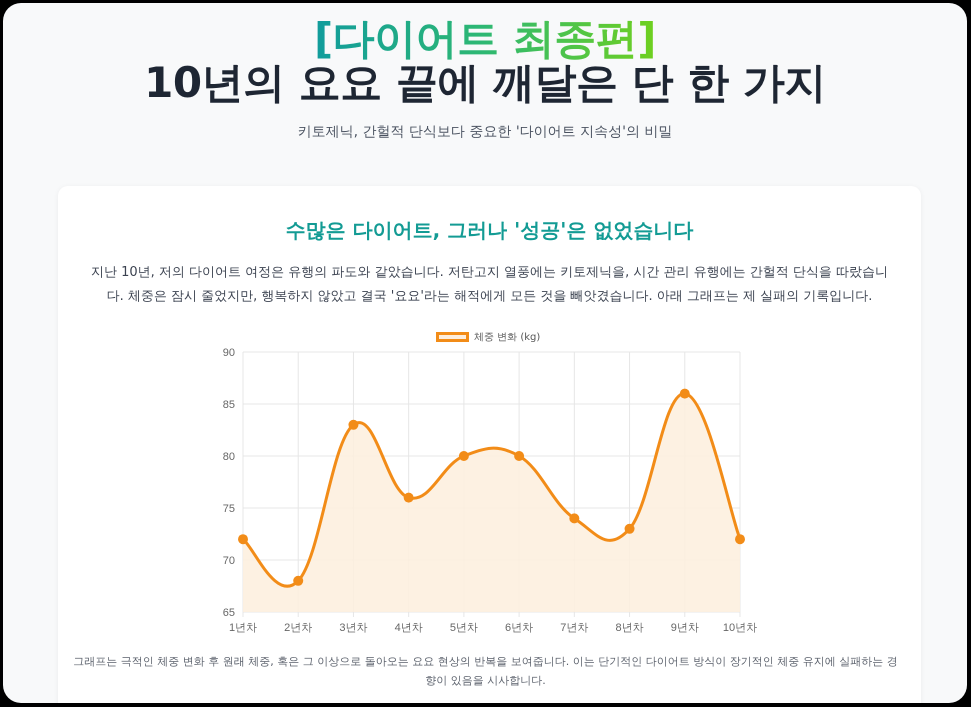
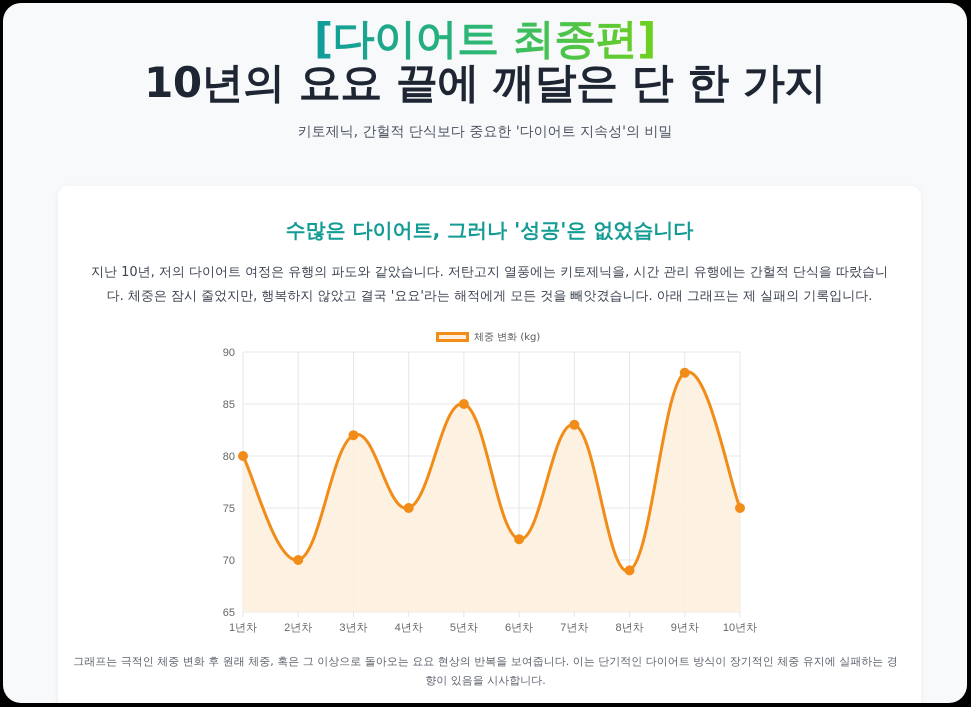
1년차: 72 -> 80
2년차: 68 -> 70
3년차: 83 -> 82
4년차: 76 -> 75
5년차: 80 -> 85
6년차: 80 -> 72
7년차: 74 -> 83
8년차: 73 -> 69
9년차: 86 -> 88
10년차: 72 -> 75
